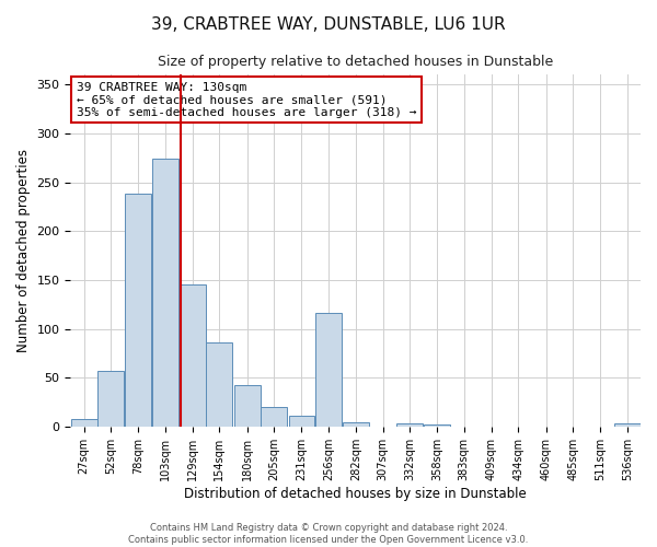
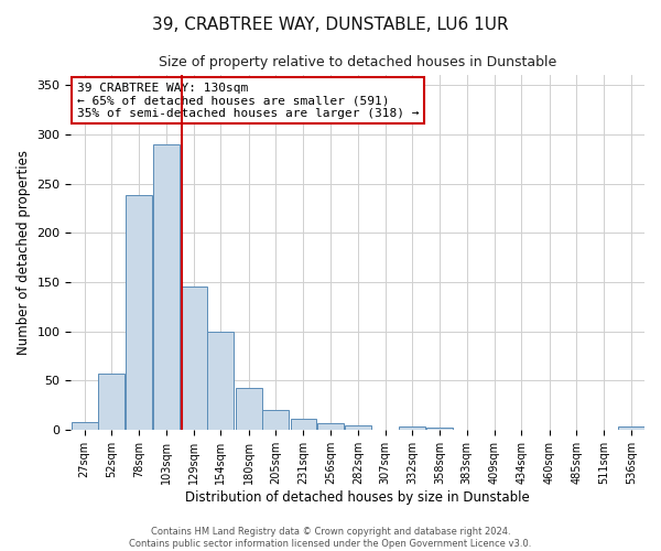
103sqm: 274 -> 290
154sqm: 86 -> 100
256sqm: 116 -> 6
